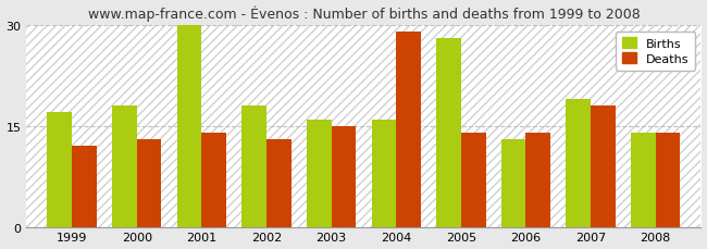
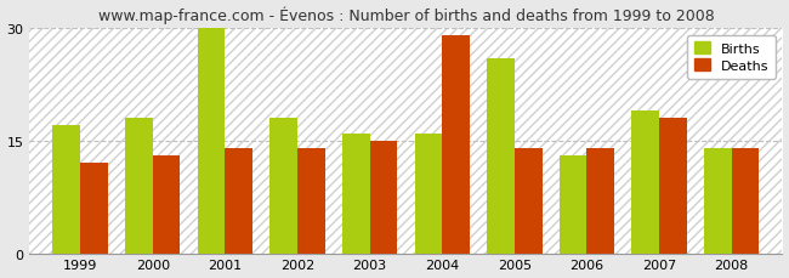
Deaths/2002: 13 -> 14
Births/2005: 28 -> 26
